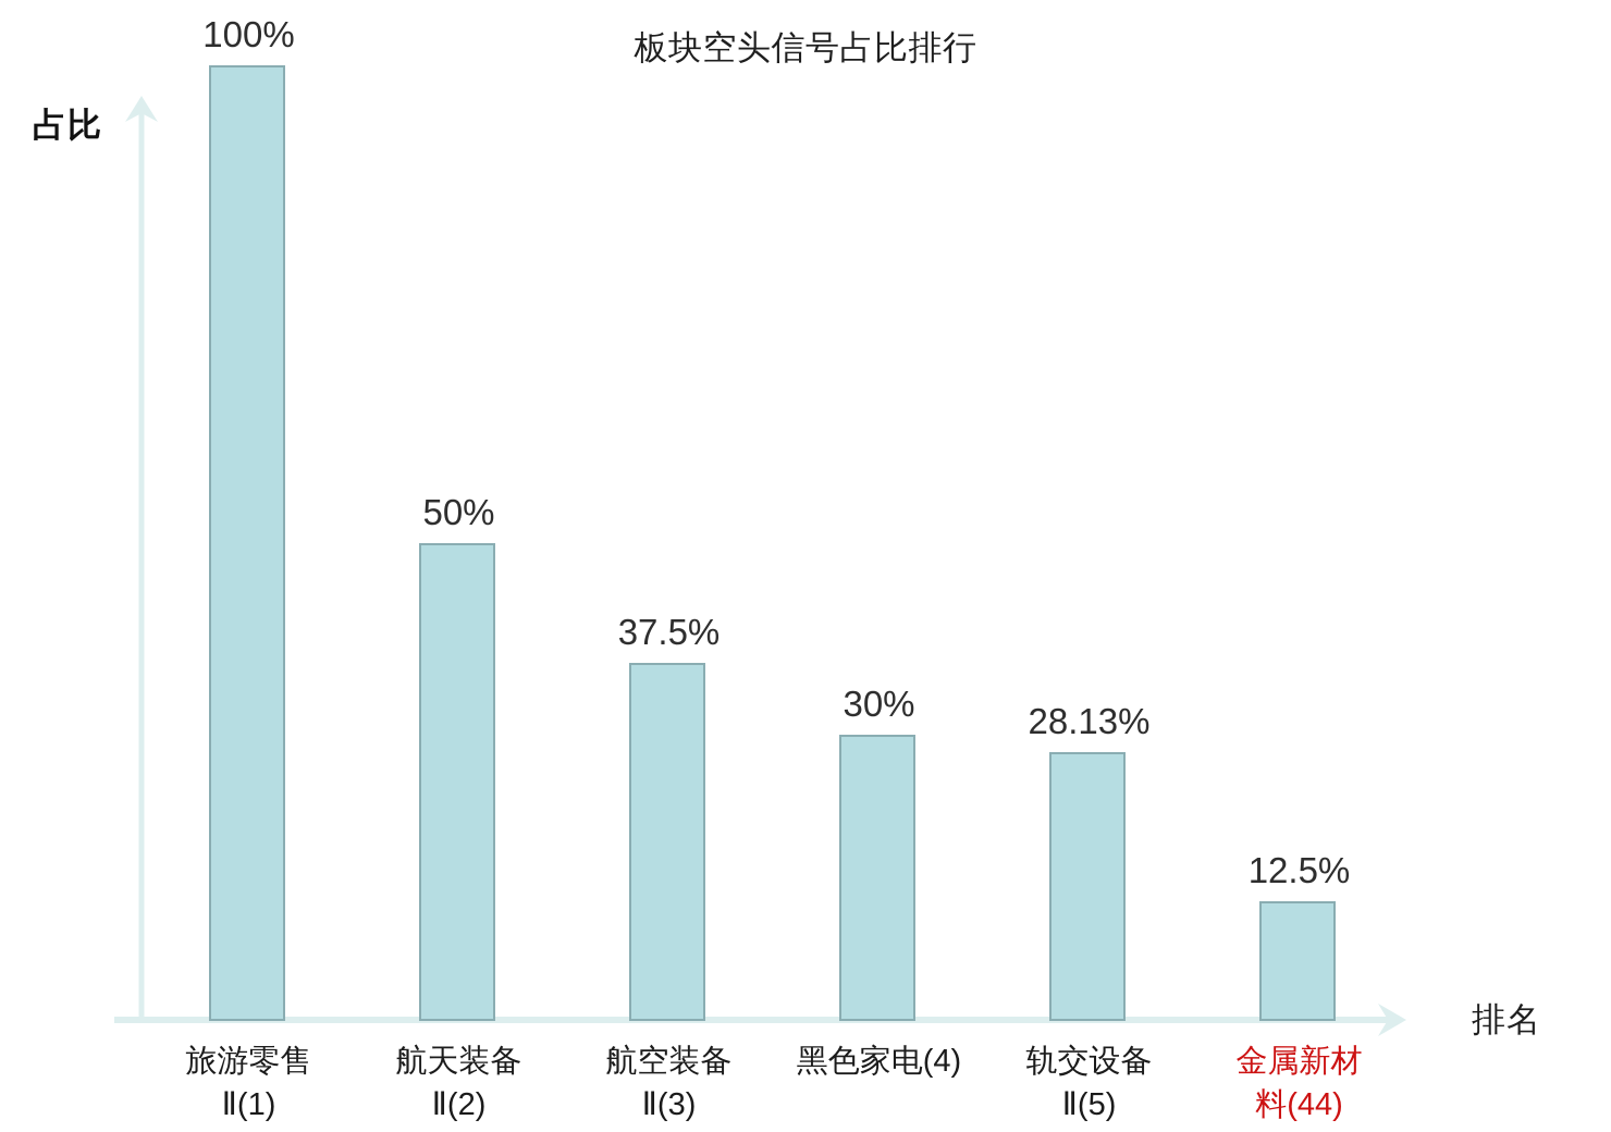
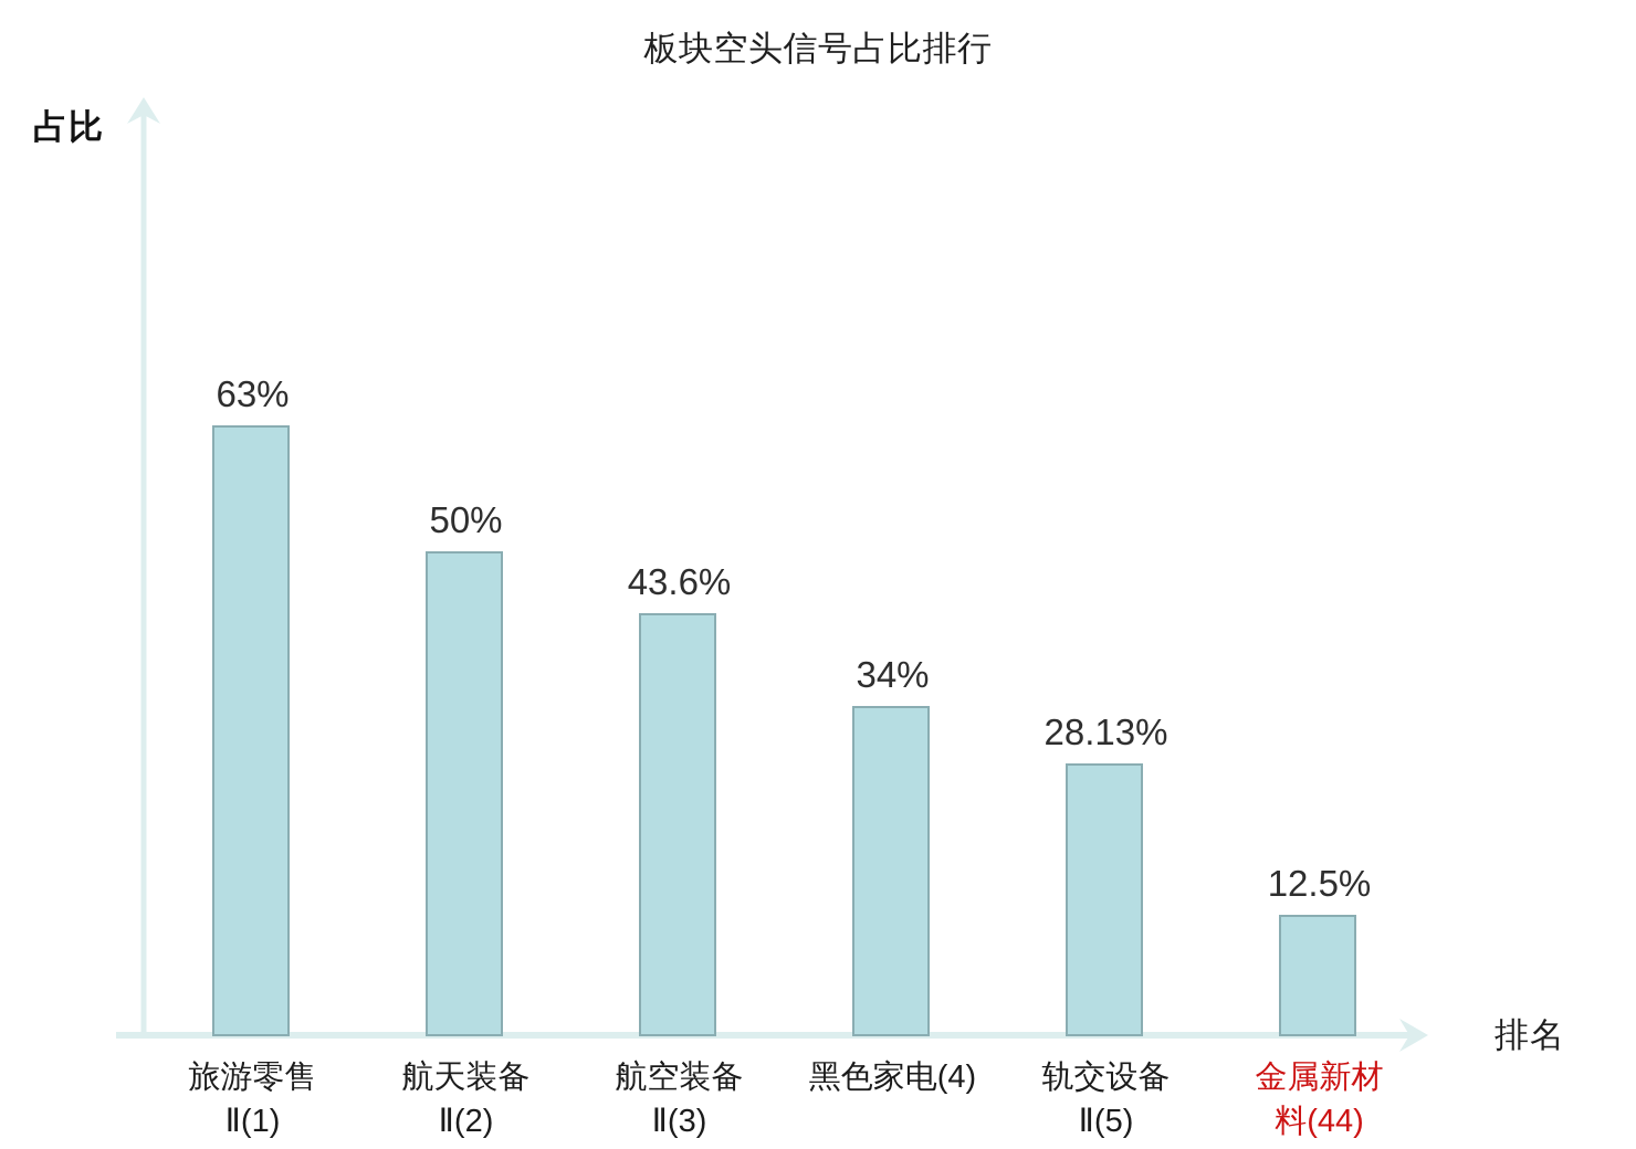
旅游零售 Ⅱ(1): 100% -> 63%
航空装备 Ⅱ(3): 37.5% -> 43.6%
黑色家电(4): 30% -> 34%
